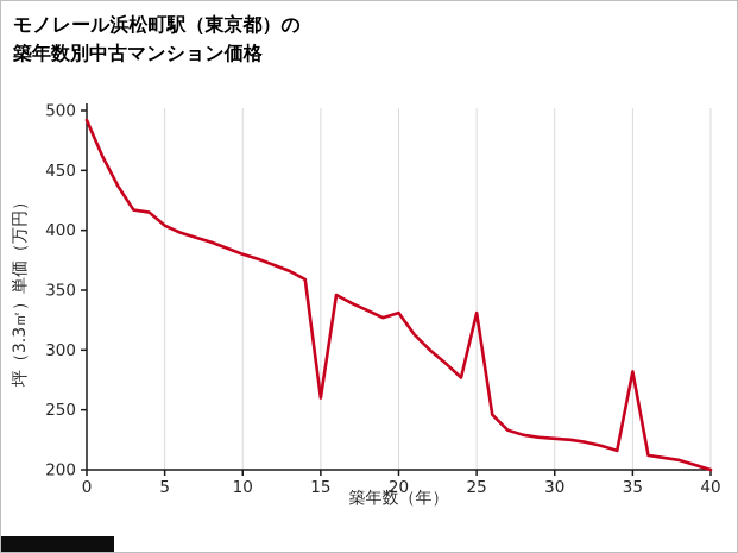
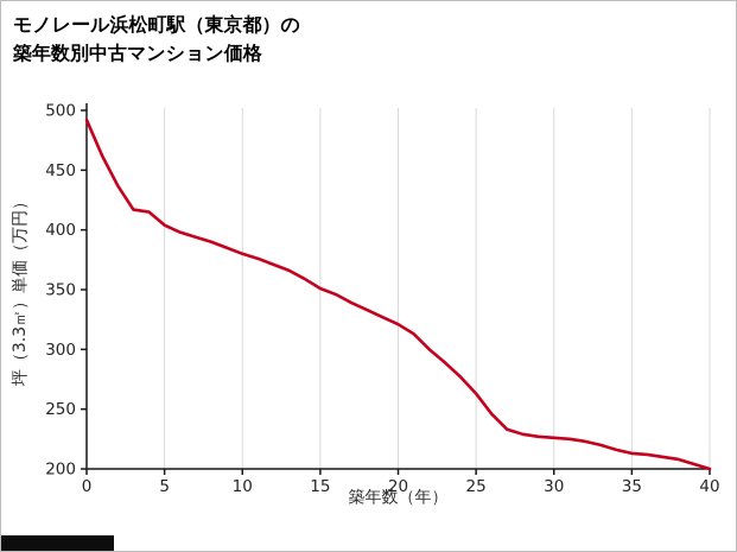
15: 260 -> 351
20: 331 -> 321
25: 331 -> 263
35: 282 -> 213
